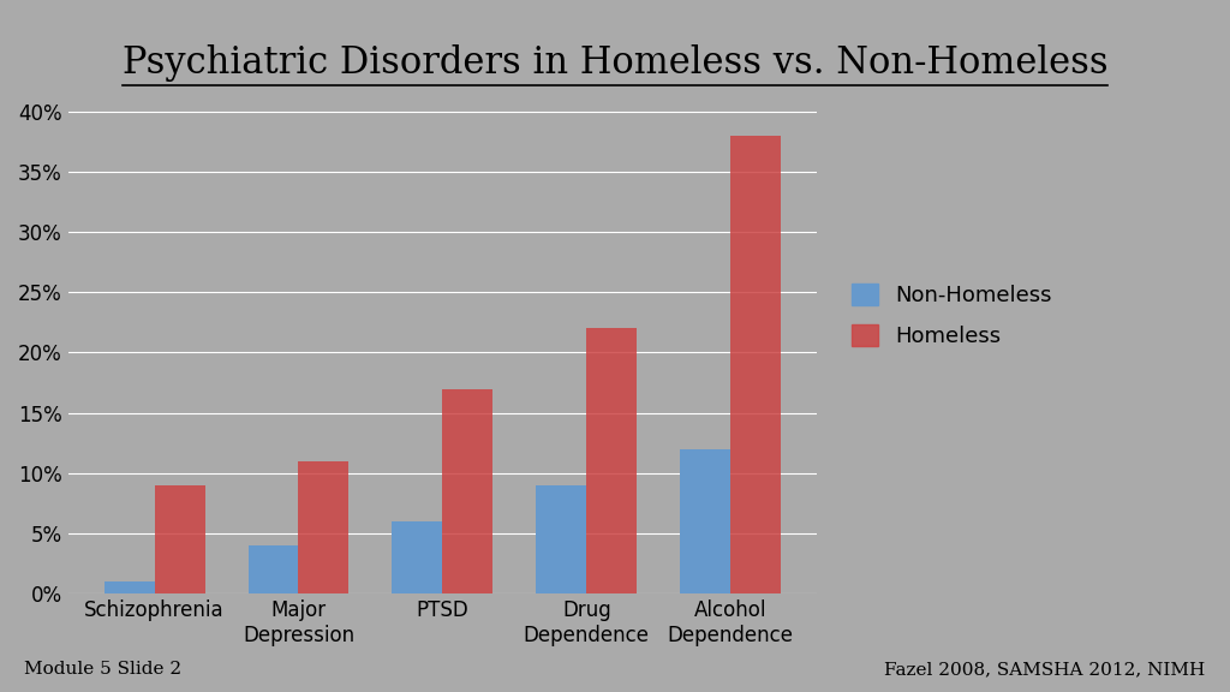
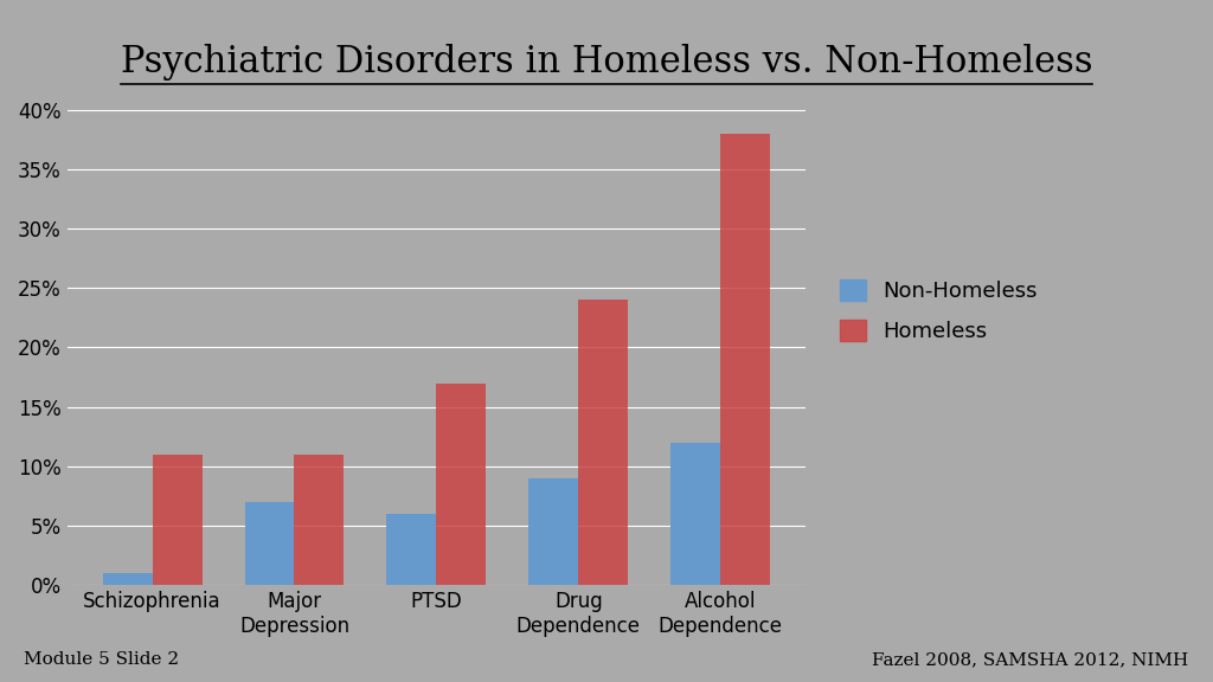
Homeless/Schizophrenia: 9% -> 11%
Non-Homeless/Major Depression: 4% -> 7%
Homeless/Drug Dependence: 22% -> 24%
